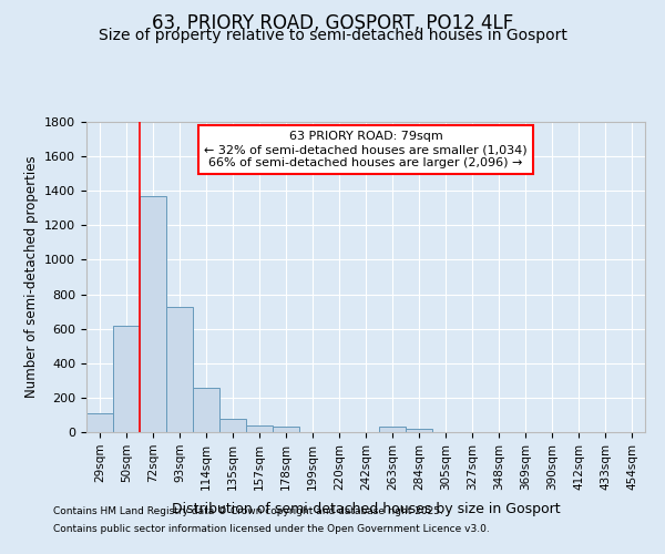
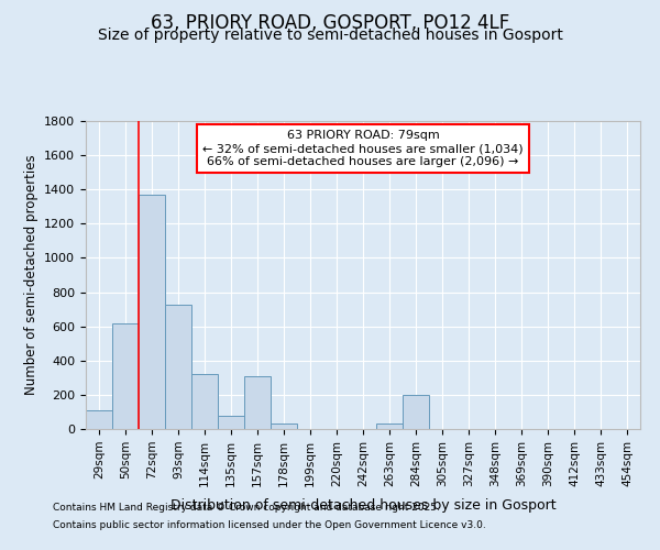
114sqm: 260 -> 320
157sqm: 40 -> 310
284sqm: 20 -> 200
